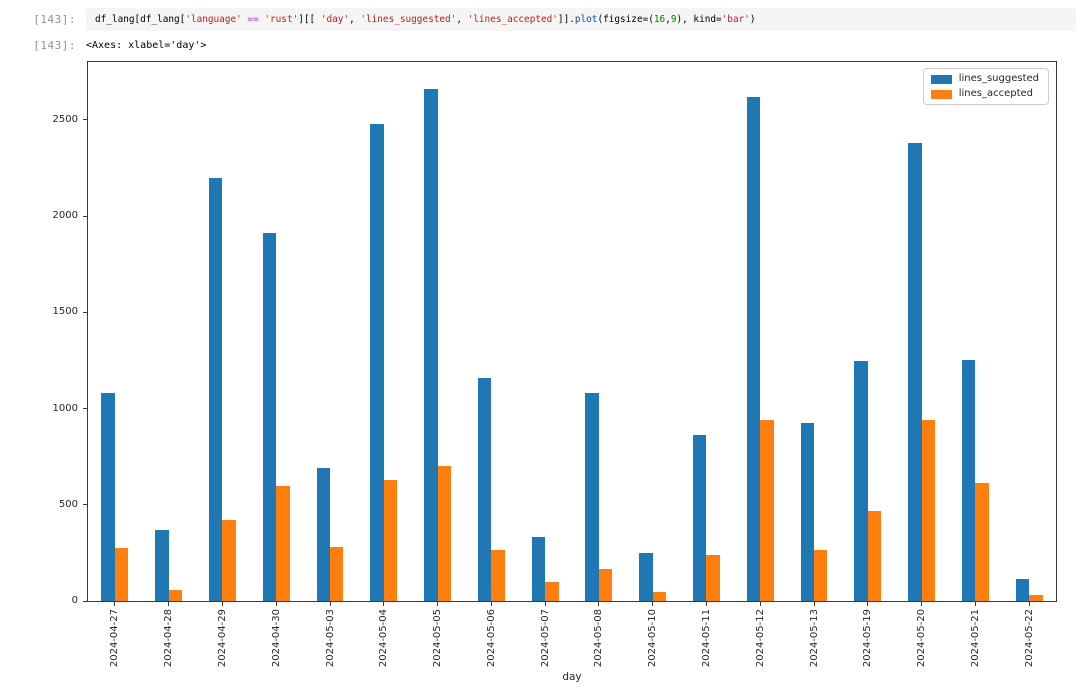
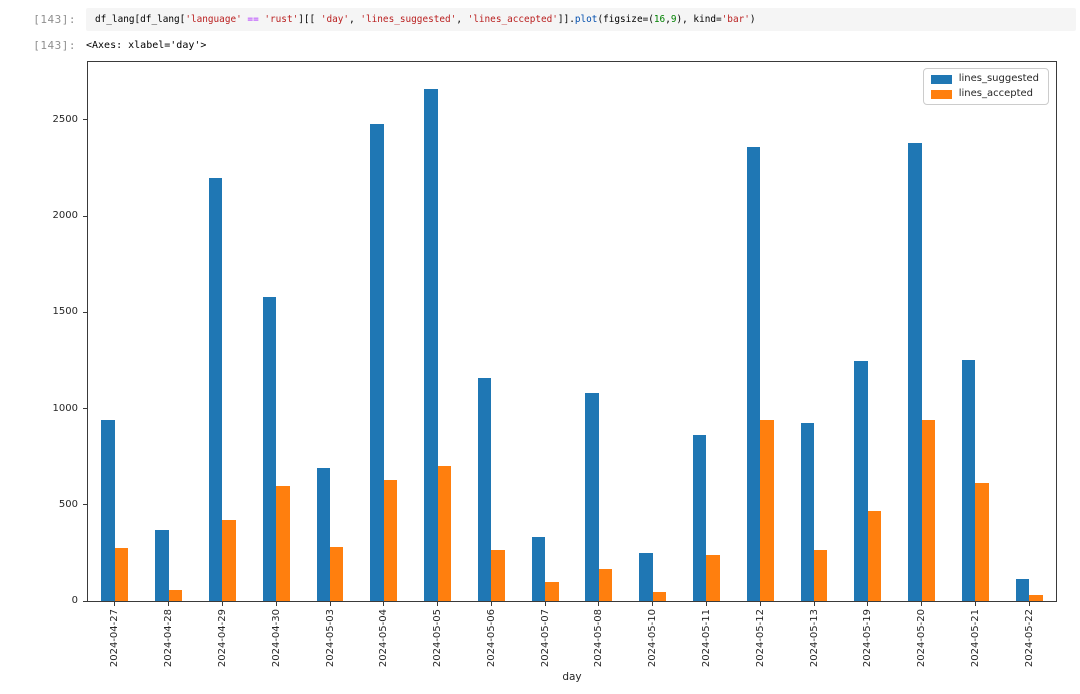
lines_suggested/2024-04-27: 1080 -> 940
lines_suggested/2024-04-30: 1910 -> 1580
lines_suggested/2024-05-12: 2620 -> 2360
